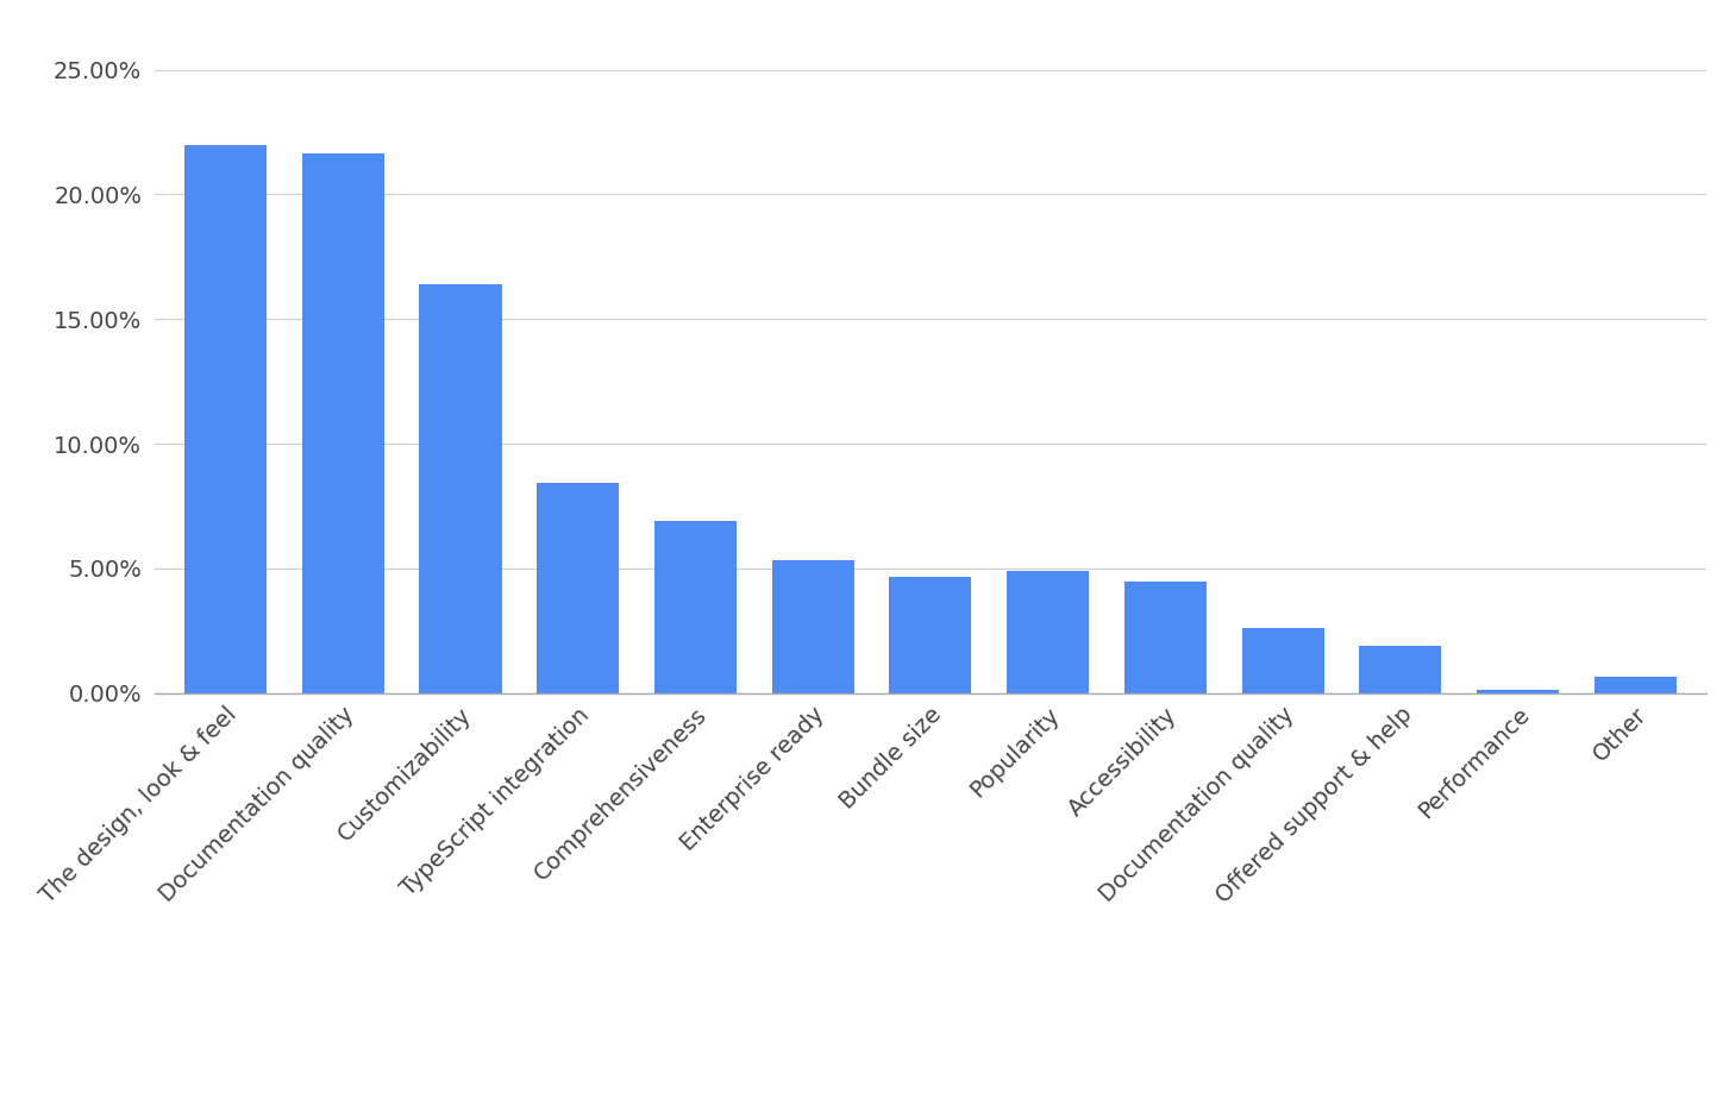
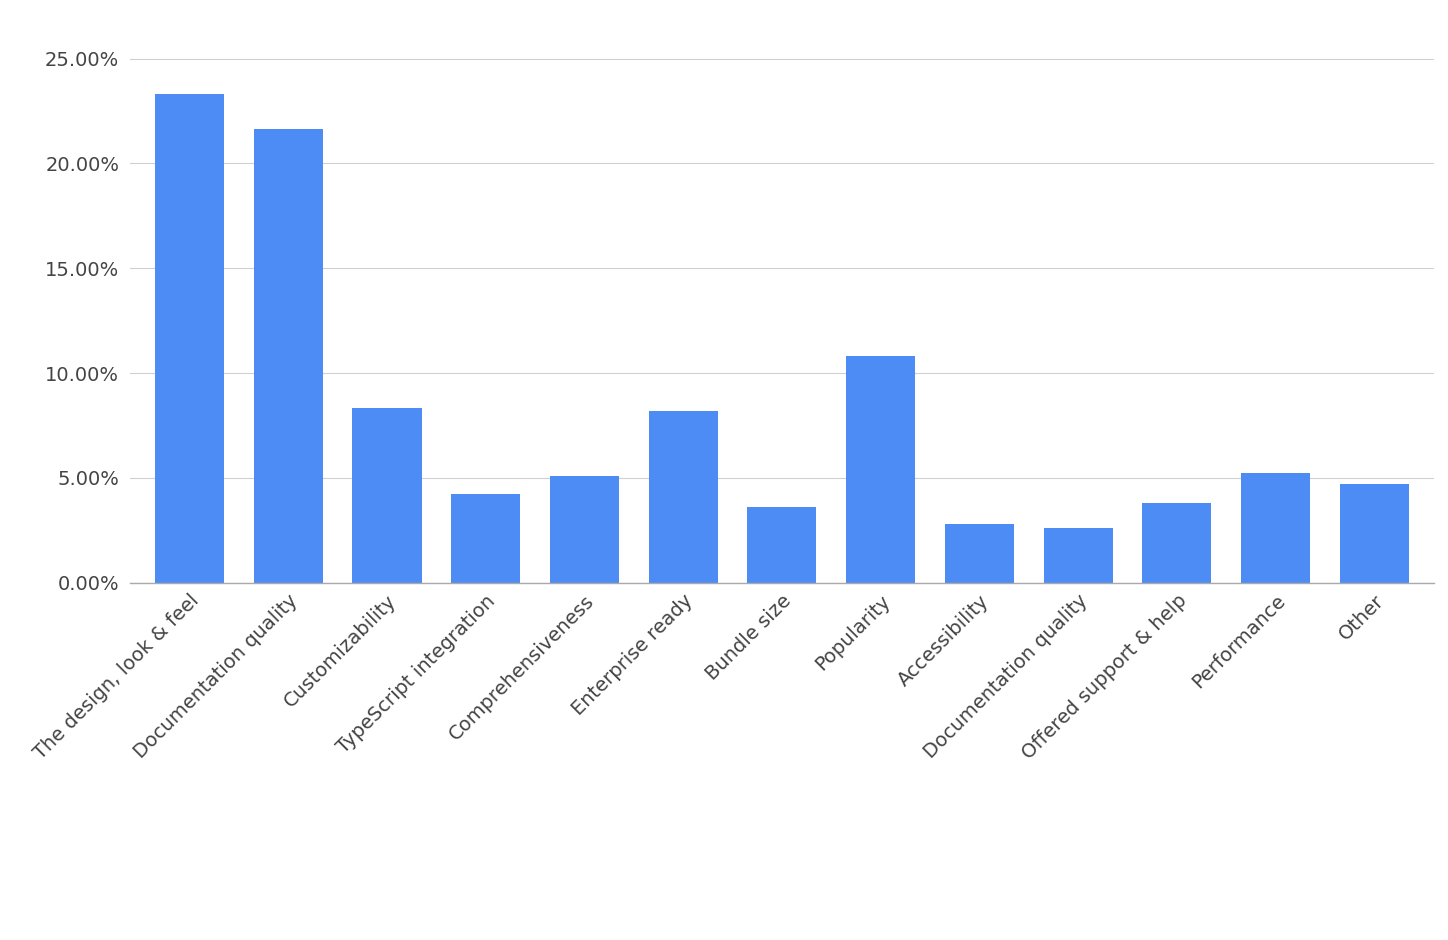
The design, look & feel: 21.99% -> 23.30%
Customizability: 16.38% -> 8.35%
TypeScript integration: 8.42% -> 4.25%
Comprehensiveness: 6.89% -> 5.10%
Enterprise ready: 5.35% -> 8.20%
Bundle size: 4.68% -> 3.60%
Popularity: 4.92% -> 10.80%
Accessibility: 4.45% -> 2.80%
Offered support & help: 1.88% -> 3.80%
Performance: 0.12% -> 5.25%
Other: 0.67% -> 4.70%
